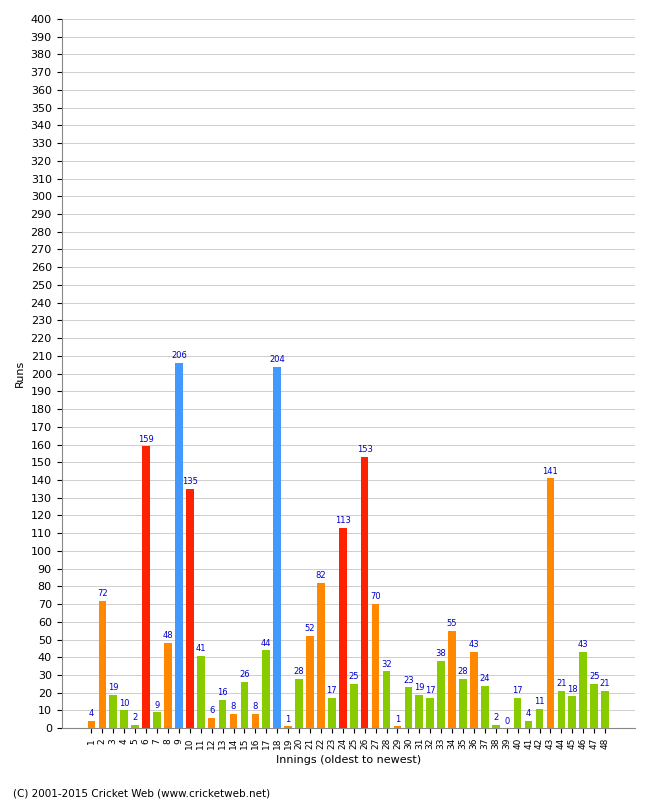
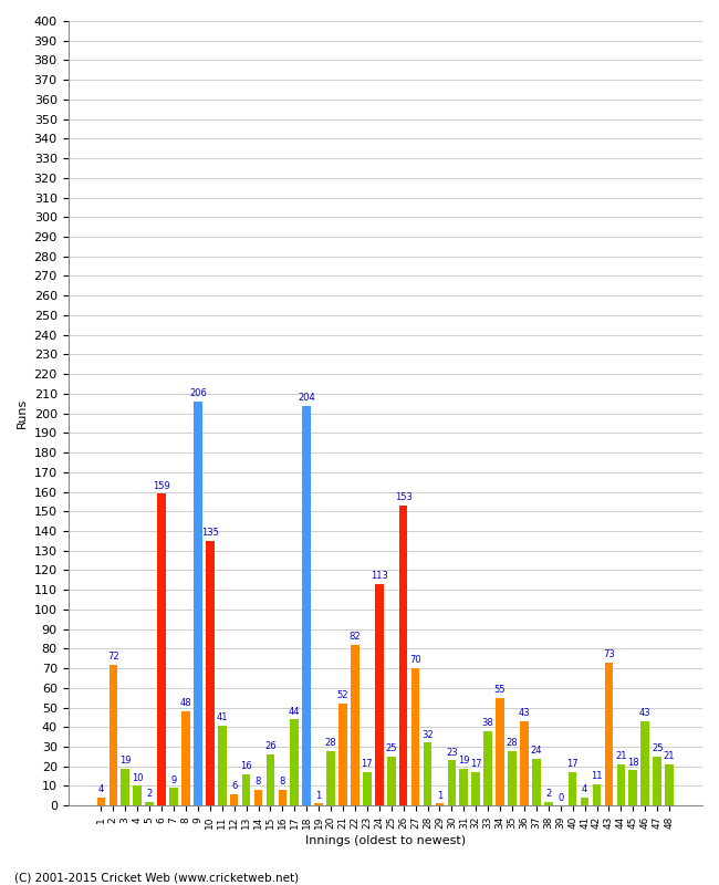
43: 141 -> 73
